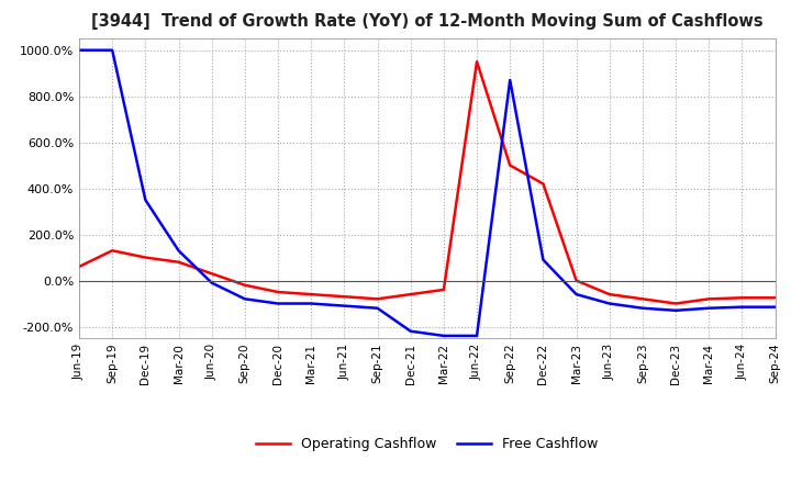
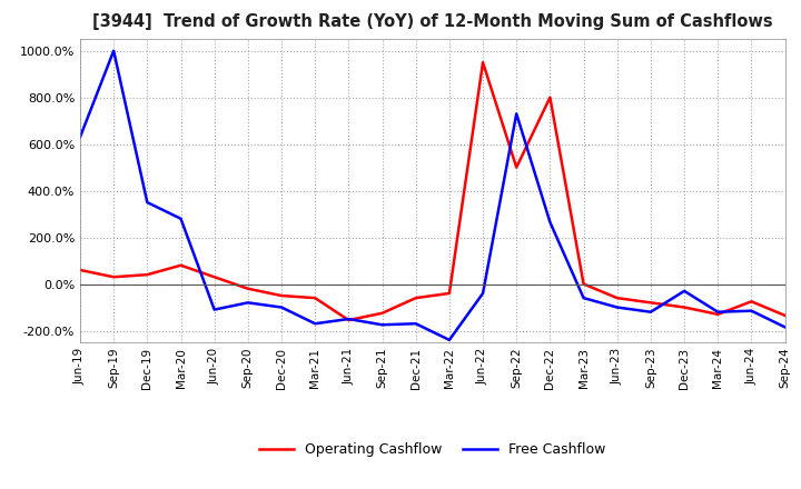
Free Cashflow/Jun-19: 1000% -> 630%
Operating Cashflow/Sep-19: 130% -> 30%
Operating Cashflow/Dec-19: 100% -> 40%
Free Cashflow/Mar-20: 130% -> 280%
Free Cashflow/Jun-20: -10% -> -110%
Free Cashflow/Mar-21: -100% -> -170%
Operating Cashflow/Jun-21: -70% -> -155%
Free Cashflow/Jun-21: -110% -> -150%
Operating Cashflow/Sep-21: -80% -> -125%
Free Cashflow/Sep-21: -120% -> -175%
Free Cashflow/Dec-21: -220% -> -170%
Free Cashflow/Jun-22: -240% -> -40%
Free Cashflow/Sep-22: 870% -> 730%
Operating Cashflow/Dec-22: 420% -> 800%
Free Cashflow/Dec-22: 90% -> 265%
Free Cashflow/Dec-23: -130% -> -30%
Operating Cashflow/Mar-24: -80% -> -130%
Operating Cashflow/Sep-24: -75% -> -135%
Free Cashflow/Sep-24: -115% -> -185%
